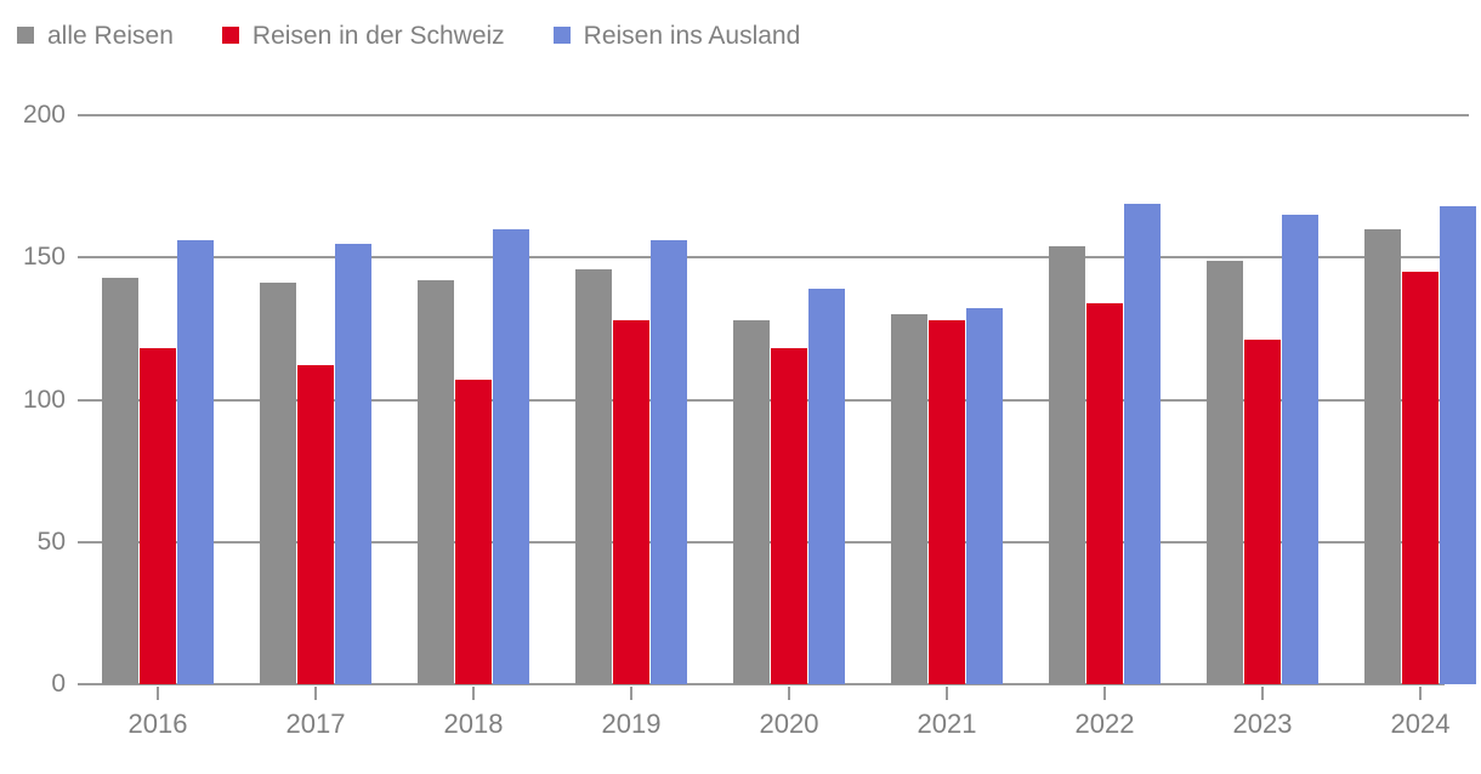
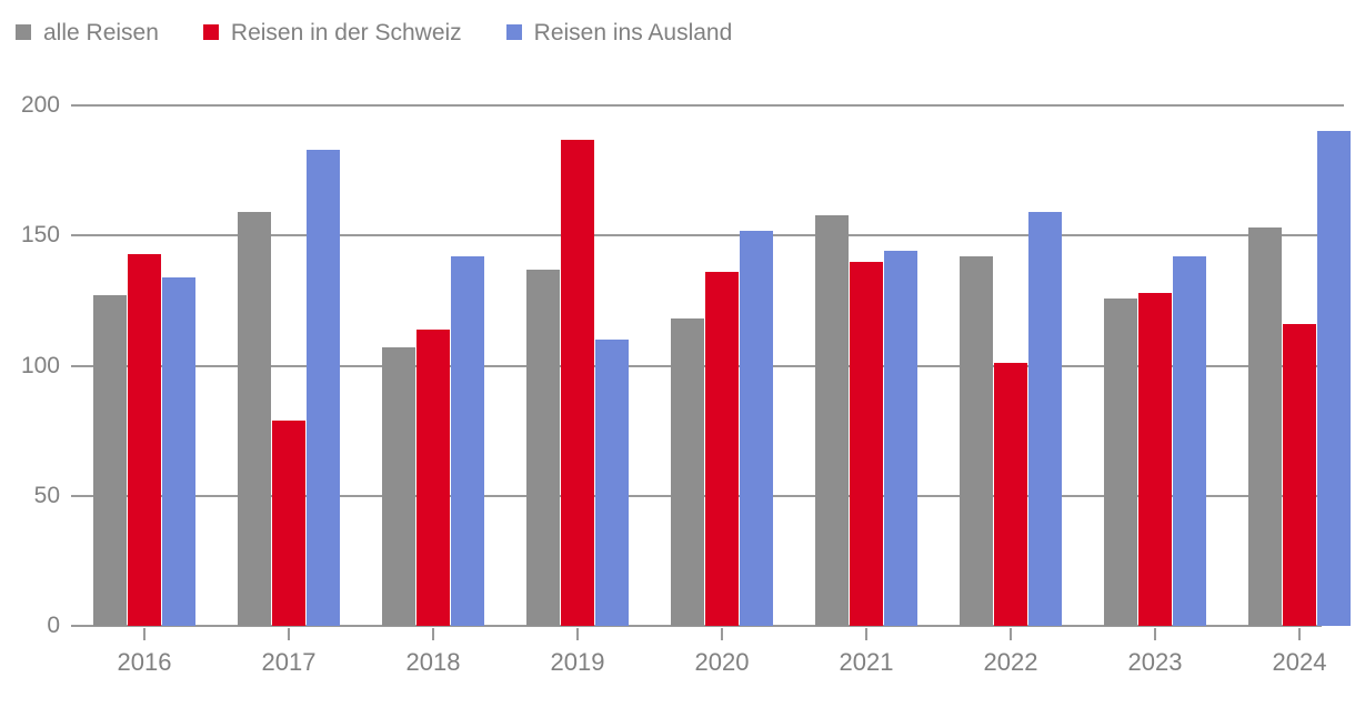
alle Reisen/2016: 143 -> 127
Reisen in der Schweiz/2016: 118 -> 143
Reisen ins Ausland/2016: 156 -> 134
alle Reisen/2017: 141 -> 159
Reisen in der Schweiz/2017: 112 -> 79
Reisen ins Ausland/2017: 155 -> 183
alle Reisen/2018: 142 -> 107
Reisen in der Schweiz/2018: 107 -> 114
Reisen ins Ausland/2018: 160 -> 142
alle Reisen/2019: 146 -> 137
Reisen in der Schweiz/2019: 128 -> 187
Reisen ins Ausland/2019: 156 -> 110
alle Reisen/2020: 128 -> 118
Reisen in der Schweiz/2020: 118 -> 136
Reisen ins Ausland/2020: 139 -> 152
alle Reisen/2021: 130 -> 158
Reisen in der Schweiz/2021: 128 -> 140
Reisen ins Ausland/2021: 132 -> 144
alle Reisen/2022: 154 -> 142
Reisen in der Schweiz/2022: 134 -> 101
Reisen ins Ausland/2022: 169 -> 159
alle Reisen/2023: 149 -> 126
Reisen in der Schweiz/2023: 121 -> 128
Reisen ins Ausland/2023: 165 -> 142
alle Reisen/2024: 160 -> 153
Reisen in der Schweiz/2024: 145 -> 116
Reisen ins Ausland/2024: 168 -> 190
